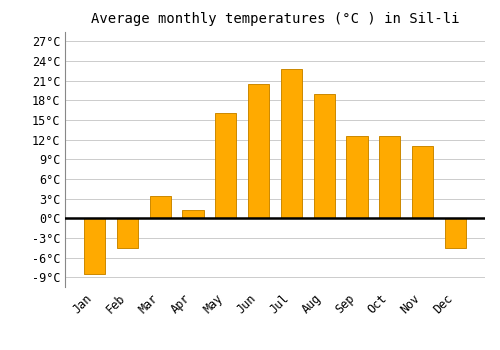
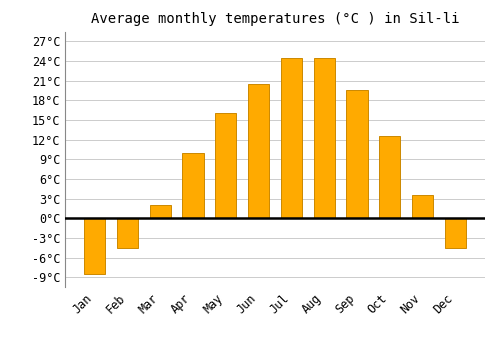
Mar: 3.4°C -> 2.0°C
Apr: 1.2°C -> 10.0°C
Jul: 22.8°C -> 24.5°C
Aug: 19.0°C -> 24.5°C
Sep: 12.6°C -> 19.5°C
Nov: 11.0°C -> 3.5°C
